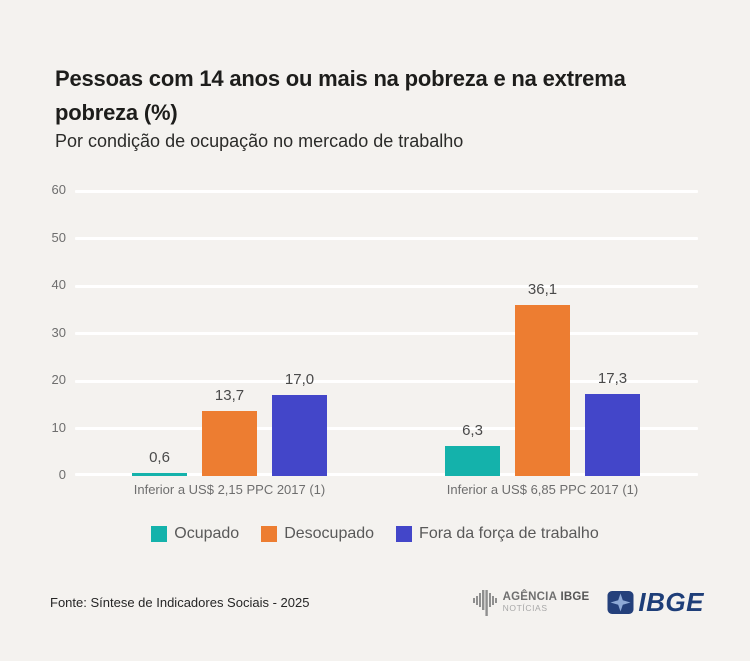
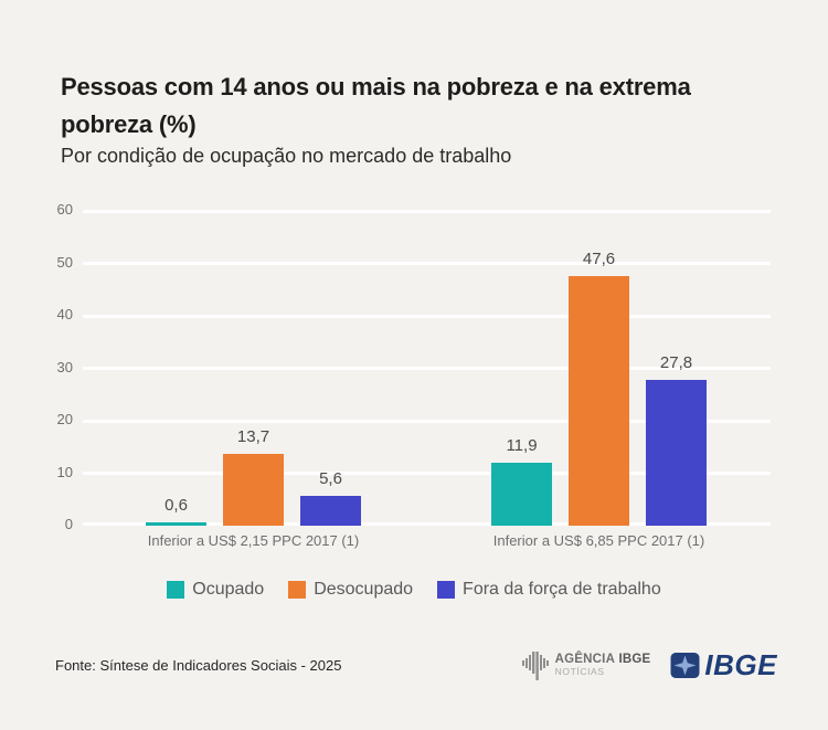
Fora da força de trabalho/Inferior a US$ 2,15 PPC 2017 (1): 17,0 -> 5,6
Ocupado/Inferior a US$ 6,85 PPC 2017 (1): 6,3 -> 11,9
Desocupado/Inferior a US$ 6,85 PPC 2017 (1): 36,1 -> 47,6
Fora da força de trabalho/Inferior a US$ 6,85 PPC 2017 (1): 17,3 -> 27,8
